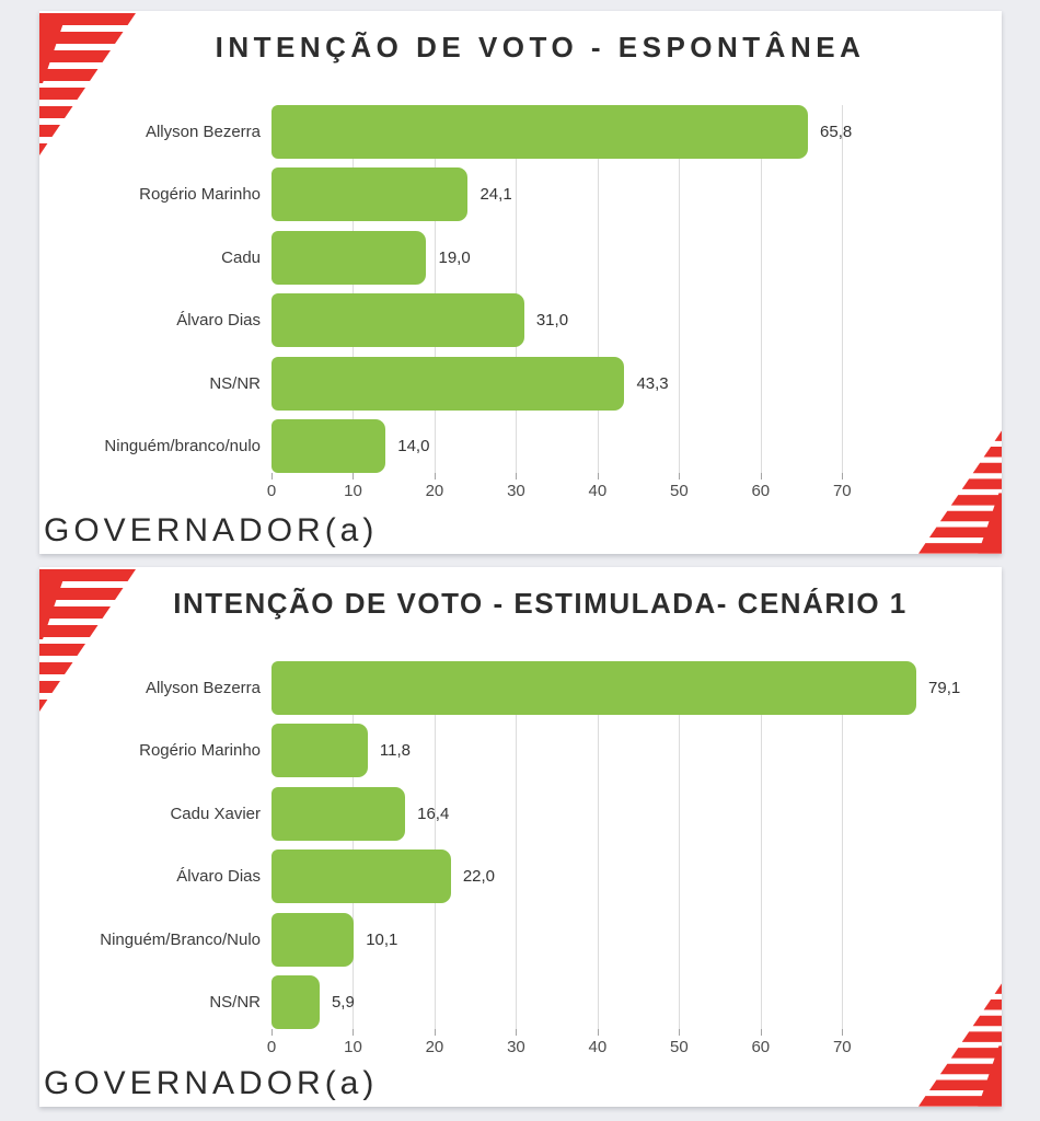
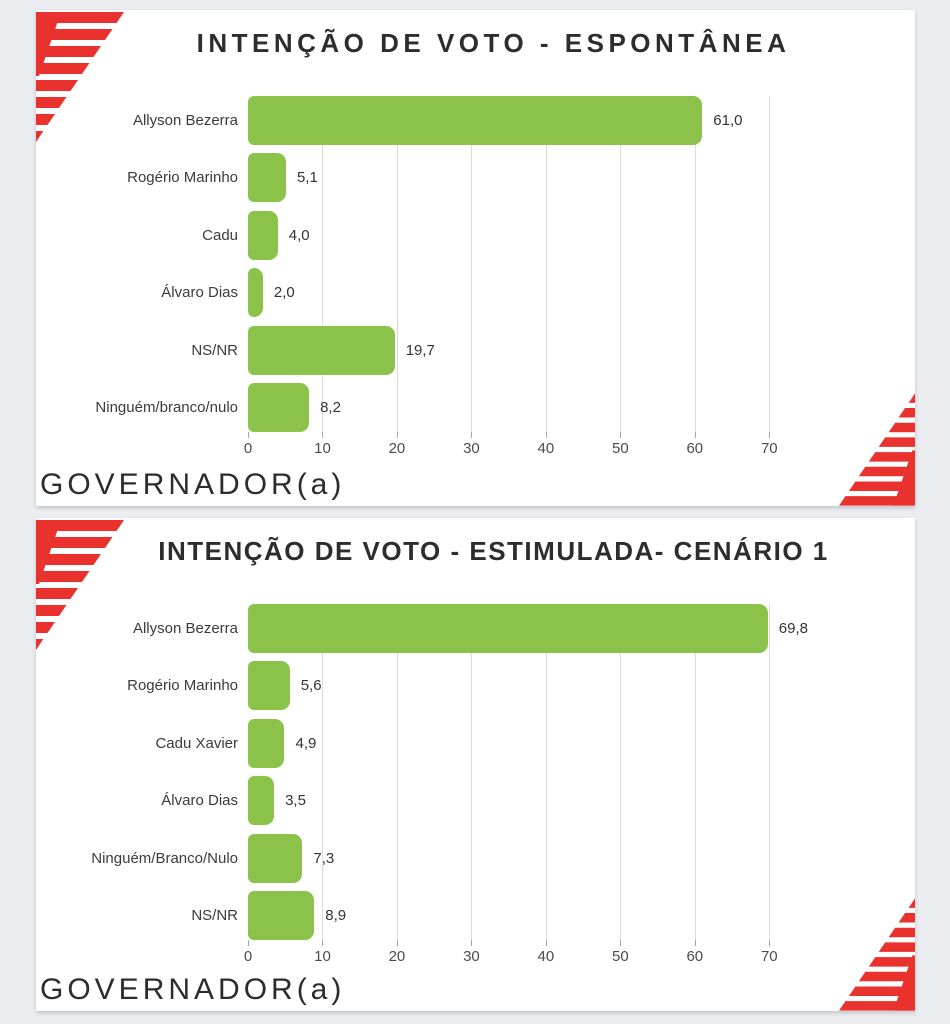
INTENÇÃO DE VOTO - ESPONTÂNEA/Allyson Bezerra: 65,8 -> 61,0
INTENÇÃO DE VOTO - ESPONTÂNEA/Rogério Marinho: 24,1 -> 5,1
INTENÇÃO DE VOTO - ESPONTÂNEA/Cadu: 19,0 -> 4,0
INTENÇÃO DE VOTO - ESPONTÂNEA/Álvaro Dias: 31,0 -> 2,0
INTENÇÃO DE VOTO - ESPONTÂNEA/NS/NR: 43,3 -> 19,7
INTENÇÃO DE VOTO - ESPONTÂNEA/Ninguém/branco/nulo: 14,0 -> 8,2
INTENÇÃO DE VOTO - ESTIMULADA- CENÁRIO 1/Allyson Bezerra: 79,1 -> 69,8
INTENÇÃO DE VOTO - ESTIMULADA- CENÁRIO 1/Rogério Marinho: 11,8 -> 5,6
INTENÇÃO DE VOTO - ESTIMULADA- CENÁRIO 1/Cadu Xavier: 16,4 -> 4,9
INTENÇÃO DE VOTO - ESTIMULADA- CENÁRIO 1/Álvaro Dias: 22,0 -> 3,5
INTENÇÃO DE VOTO - ESTIMULADA- CENÁRIO 1/Ninguém/Branco/Nulo: 10,1 -> 7,3
INTENÇÃO DE VOTO - ESTIMULADA- CENÁRIO 1/NS/NR: 5,9 -> 8,9
